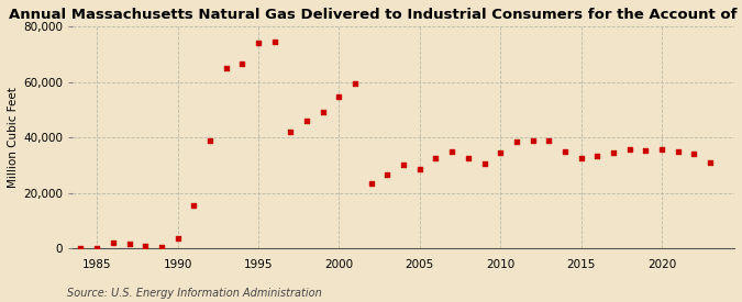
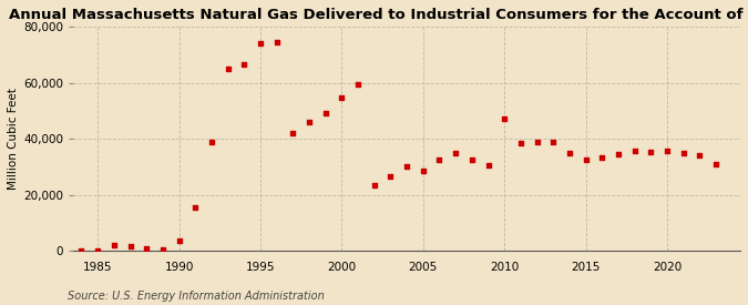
2010: 34,700 -> 47,000
